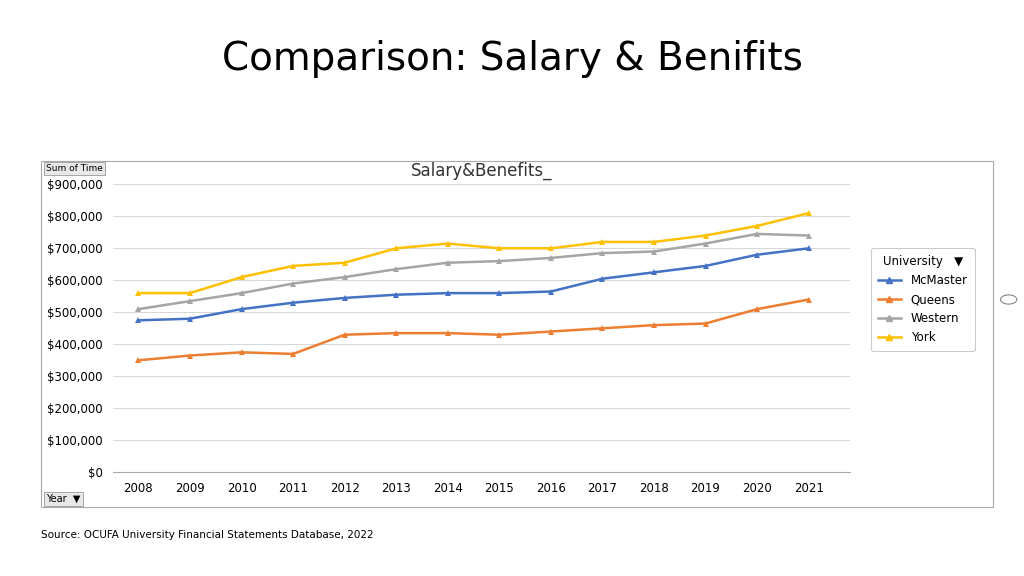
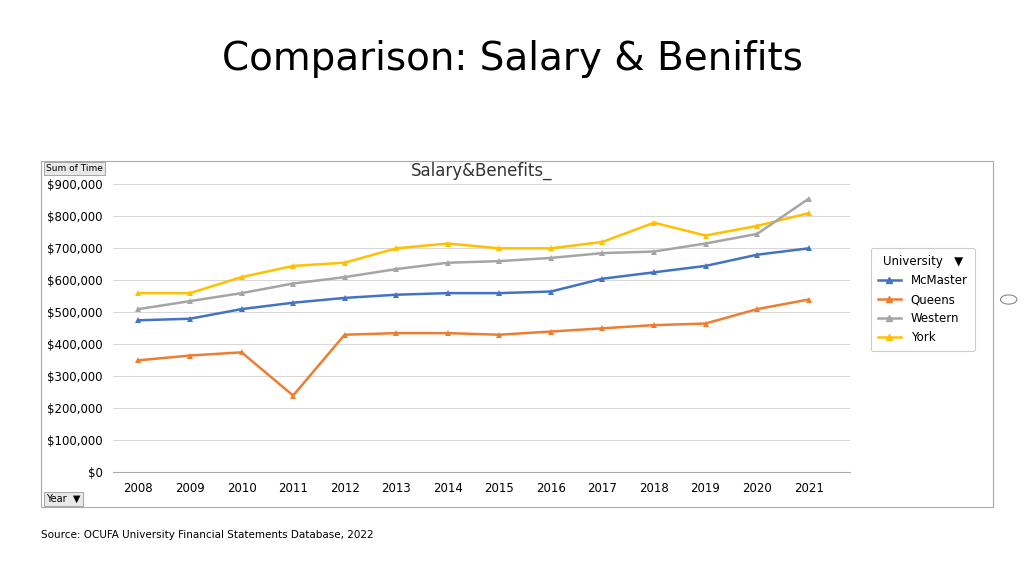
Queens/2011: $370,000 -> $240,000
York/2018: $720,000 -> $780,000
Western/2021: $740,000 -> $855,000
